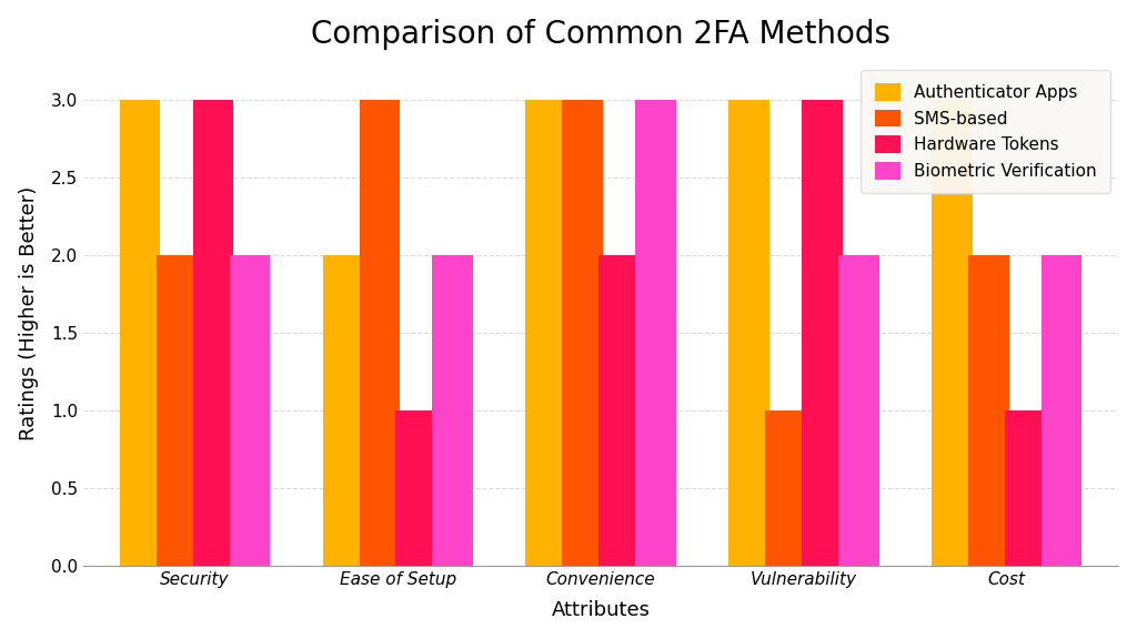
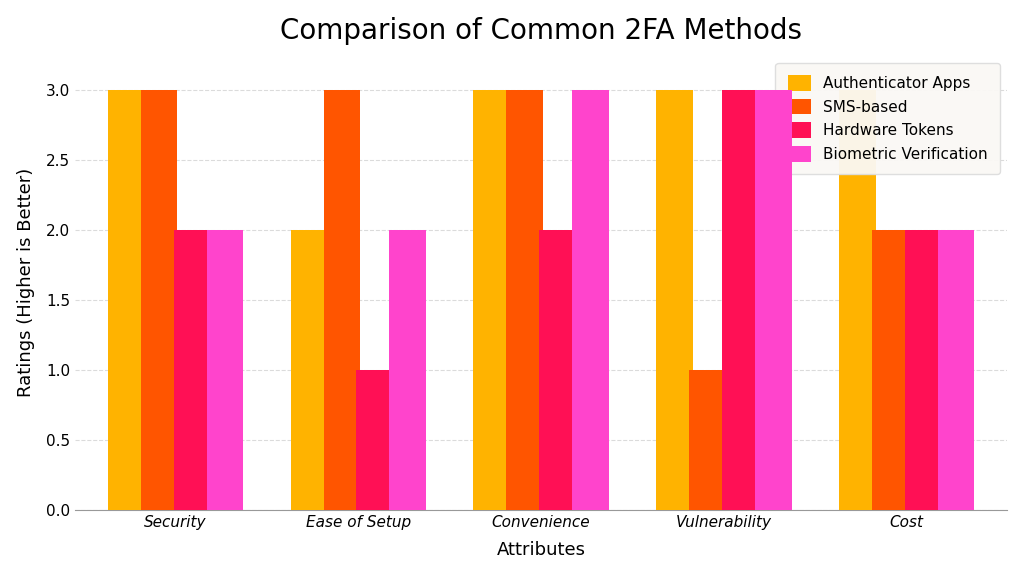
SMS-based/Security: 2 -> 3
Hardware Tokens/Security: 3 -> 2
Biometric Verification/Vulnerability: 2 -> 3
Hardware Tokens/Cost: 1 -> 2
